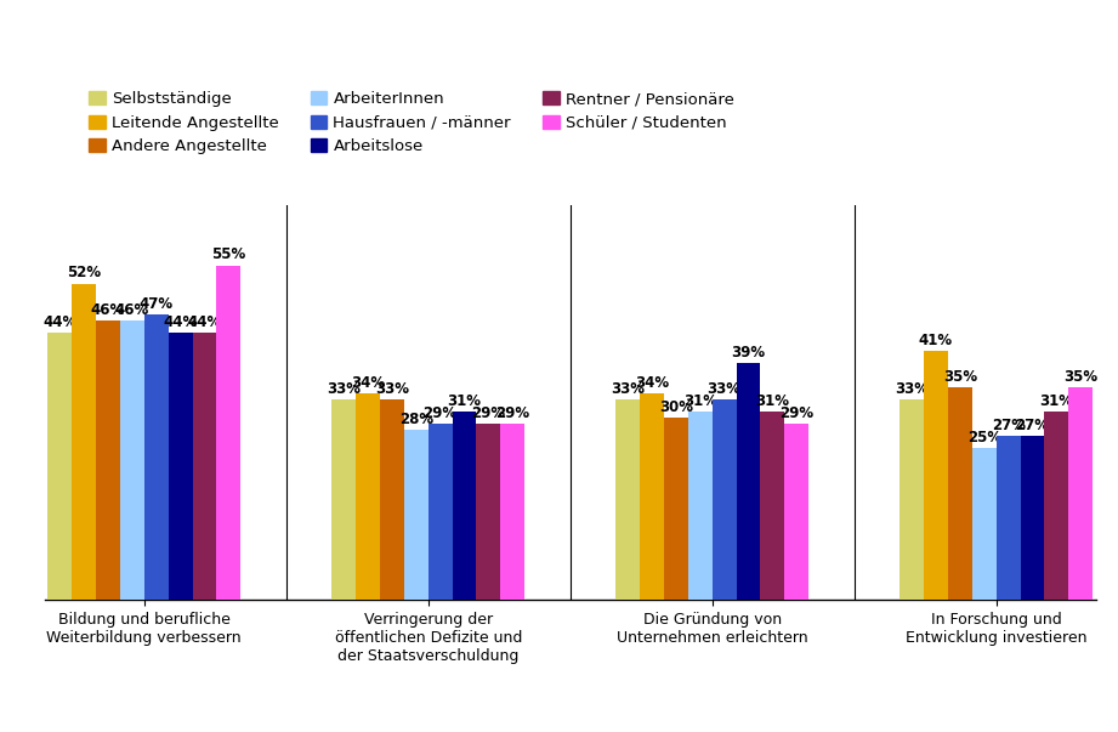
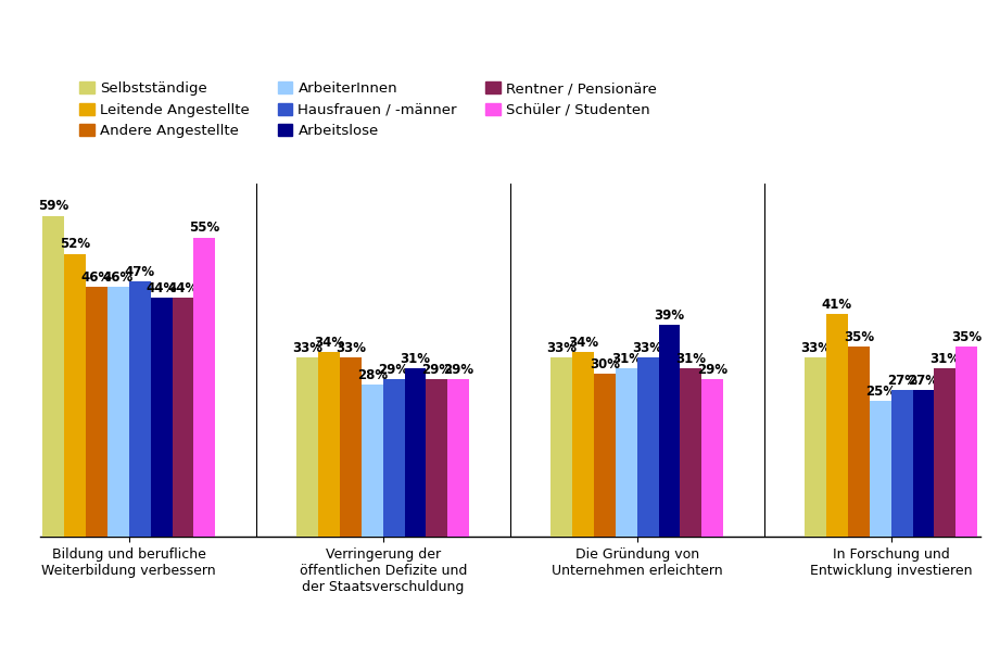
Selbstständige/Bildung und berufliche Weiterbildung verbessern: 44% -> 59%
